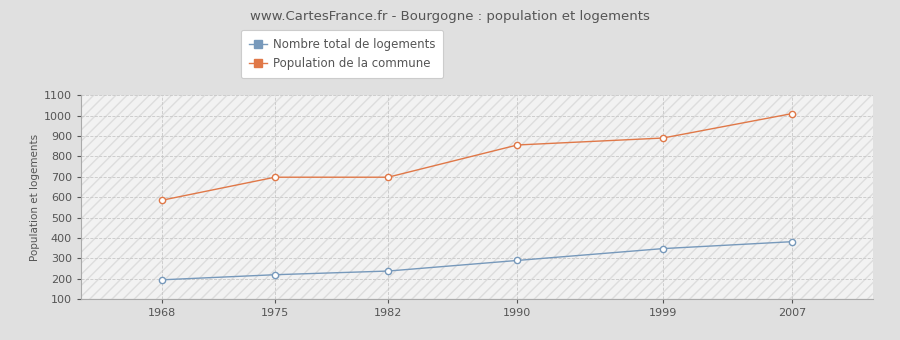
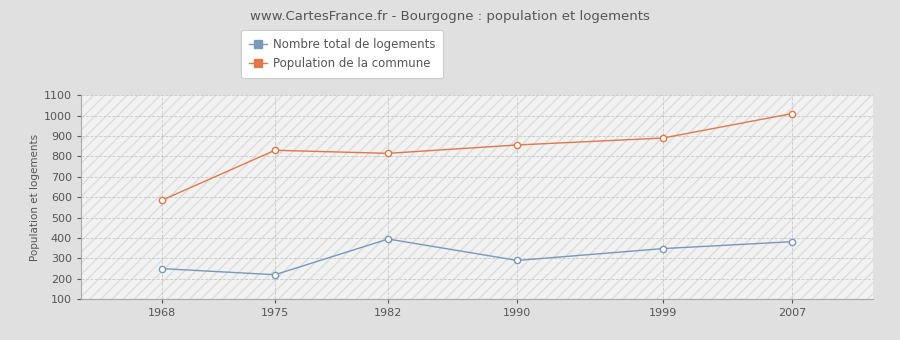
Nombre total de logements/1968: 195 -> 250
Population de la commune/1975: 698 -> 830
Nombre total de logements/1982: 238 -> 395
Population de la commune/1982: 698 -> 815
